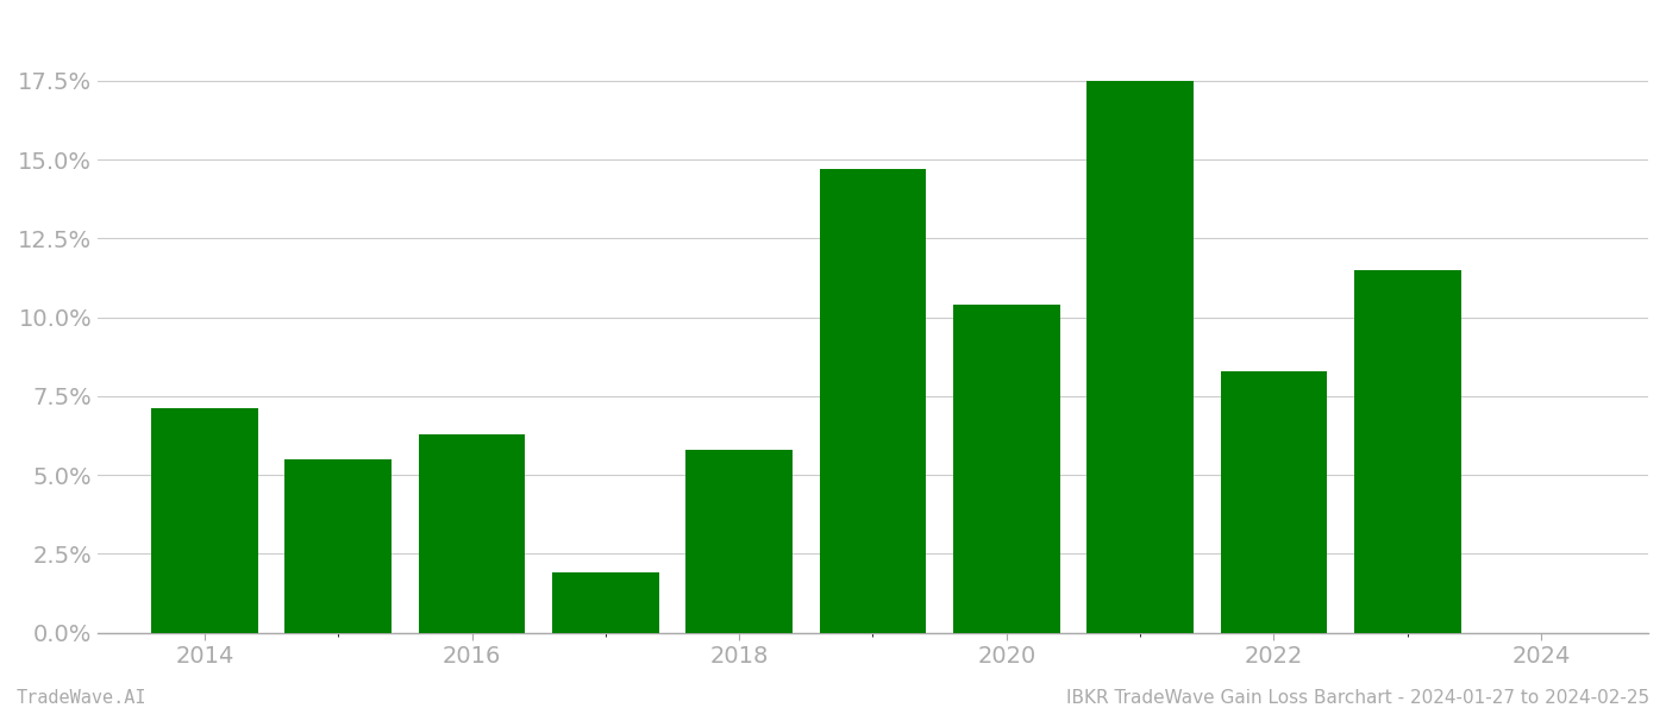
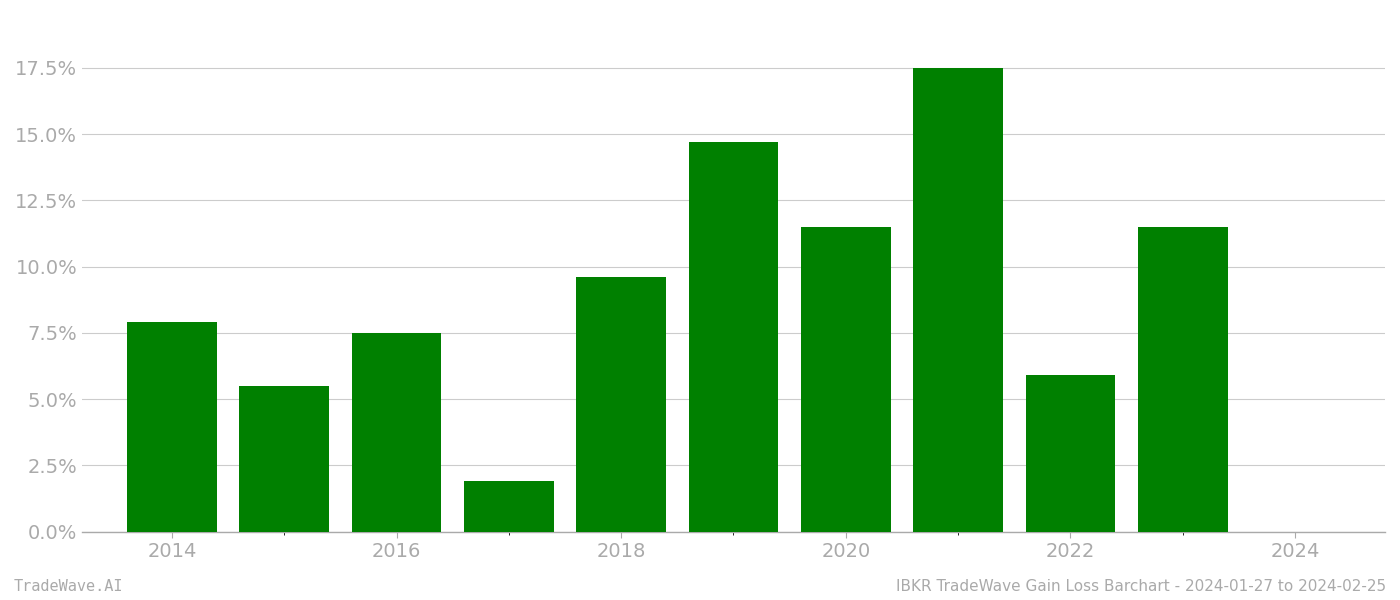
2014: 7.1% -> 7.9%
2016: 6.3% -> 7.5%
2018: 5.8% -> 9.6%
2020: 10.4% -> 11.5%
2022: 8.3% -> 5.9%
